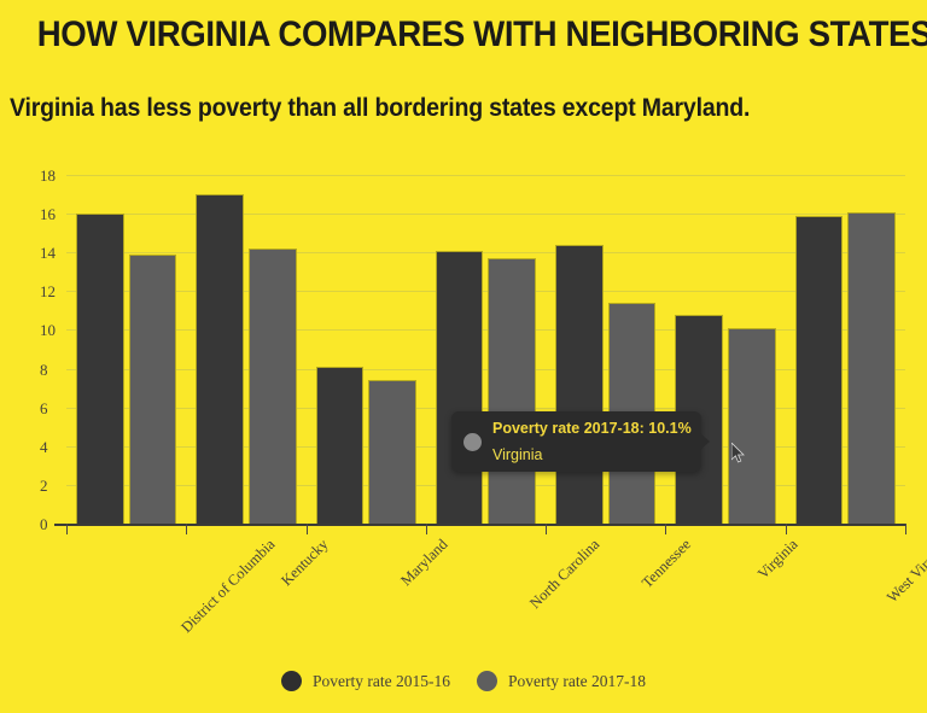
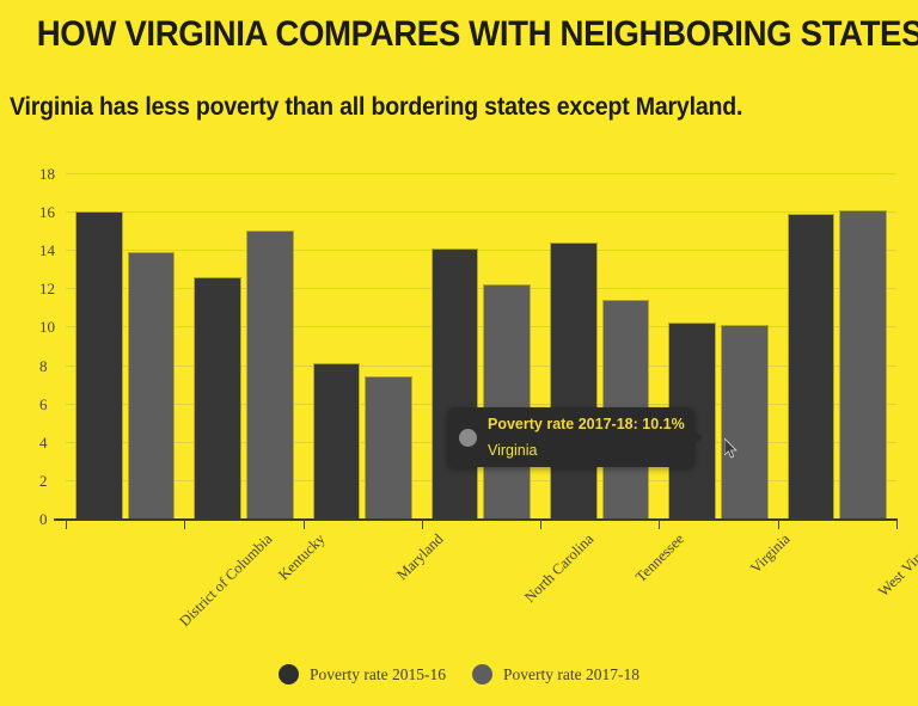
Poverty rate 2015-16/Kentucky: 17.0 -> 12.6
Poverty rate 2017-18/Kentucky: 14.2 -> 15.0
Poverty rate 2017-18/North Carolina: 13.7 -> 12.2
Poverty rate 2015-16/Virginia: 10.8 -> 10.2
